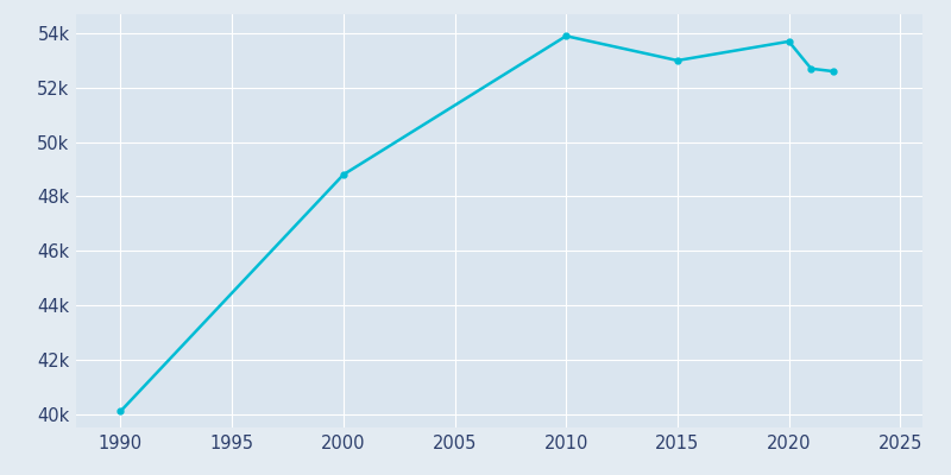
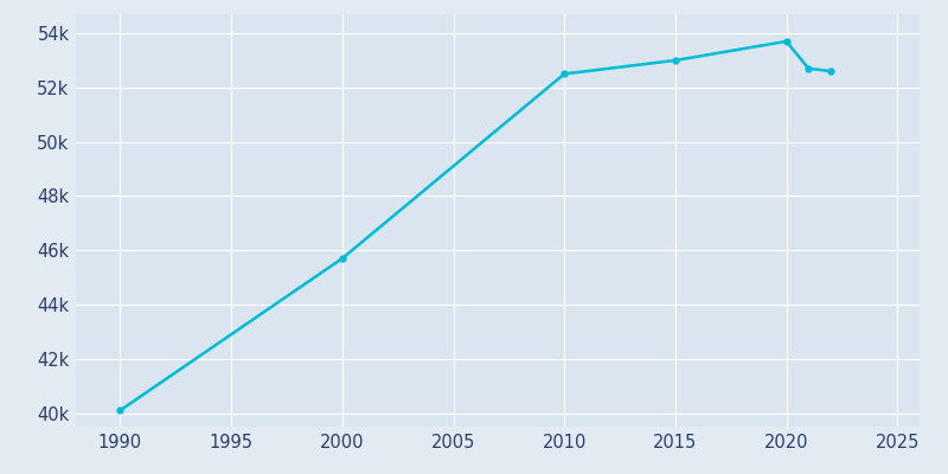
2000: 48.8k -> 45.7k
2010: 53.9k -> 52.5k
